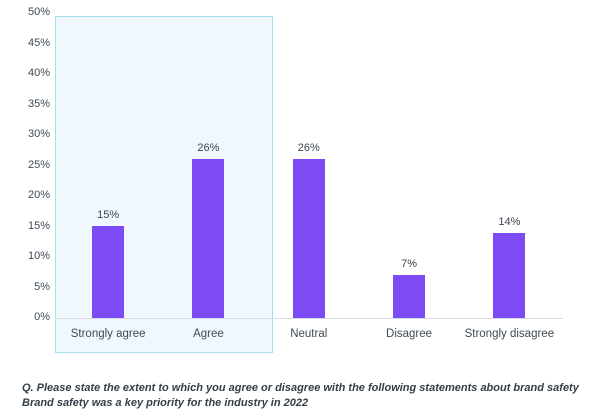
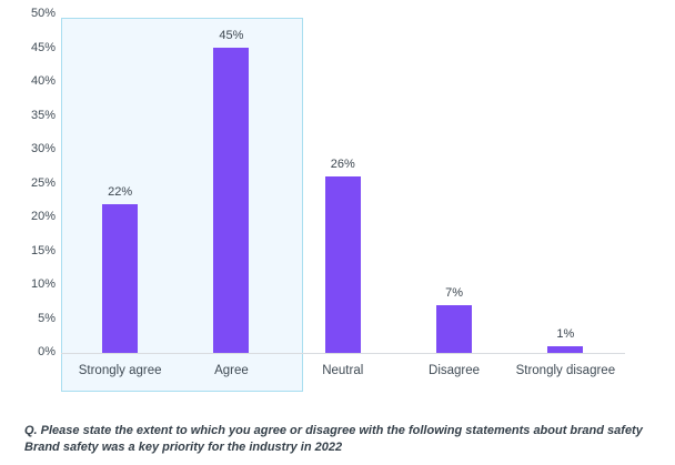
Strongly agree: 15% -> 22%
Agree: 26% -> 45%
Strongly disagree: 14% -> 1%
